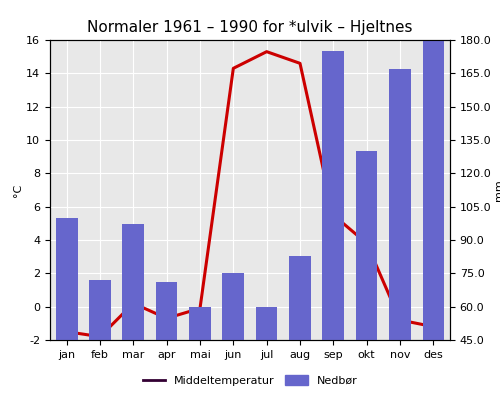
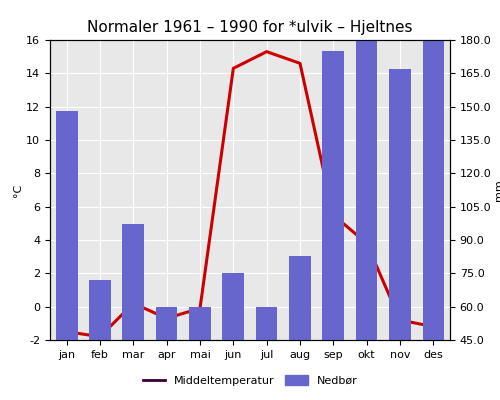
Nedbør/jan: 100 -> 148
Nedbør/apr: 71 -> 60
Nedbør/okt: 130 -> 180
